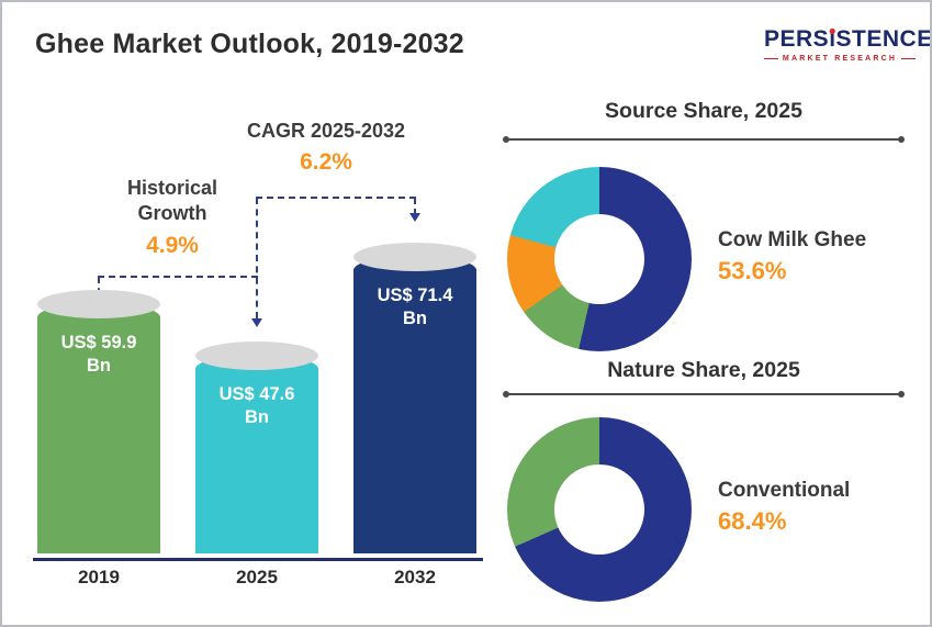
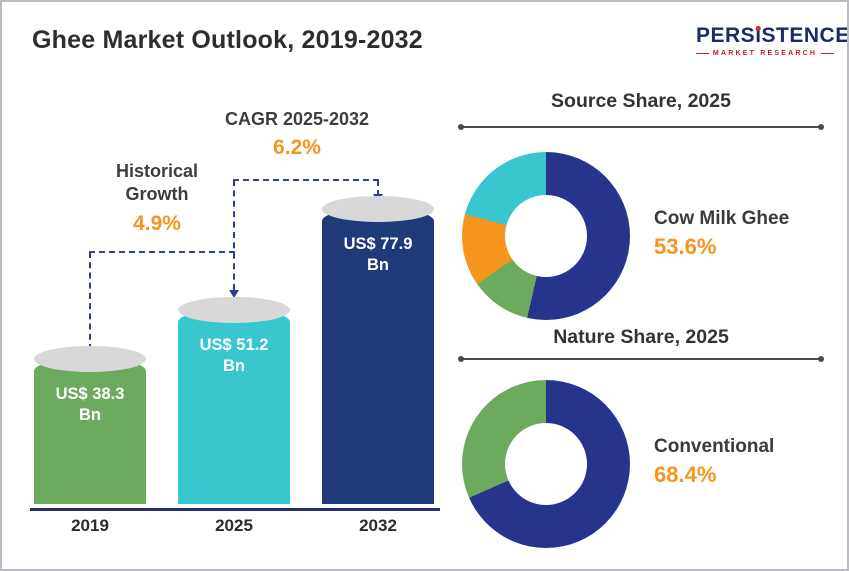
Ghee Market Outlook, 2019-2032/2019: 59.9 -> 38.3
Ghee Market Outlook, 2019-2032/2025: 47.6 -> 51.2
Ghee Market Outlook, 2019-2032/2032: 71.4 -> 77.9
